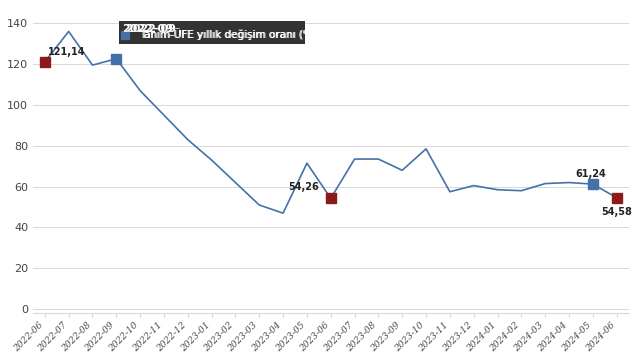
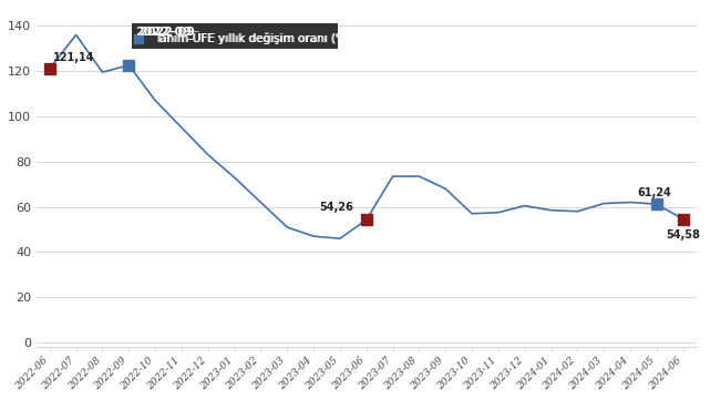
2023-05: 71.5 -> 46.0
2023-10: 78.5 -> 57.0
